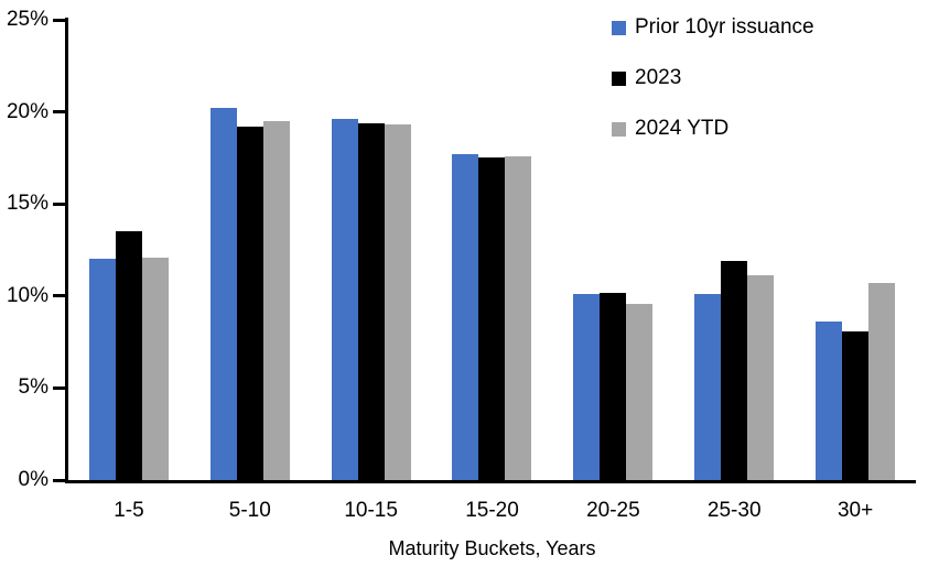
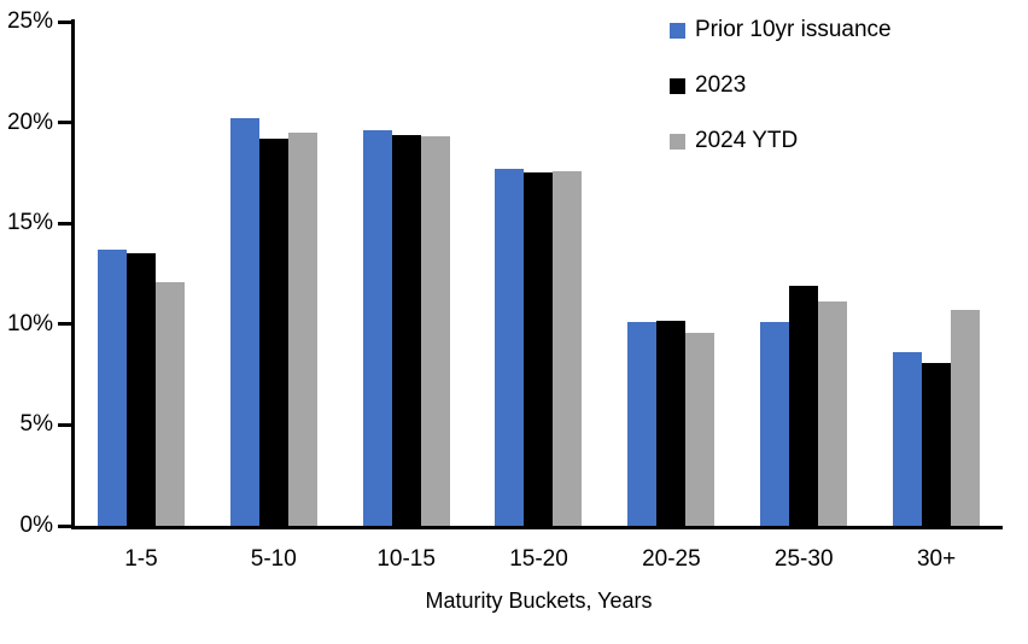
Prior 10yr issuance/1-5: 12.0% -> 13.7%
